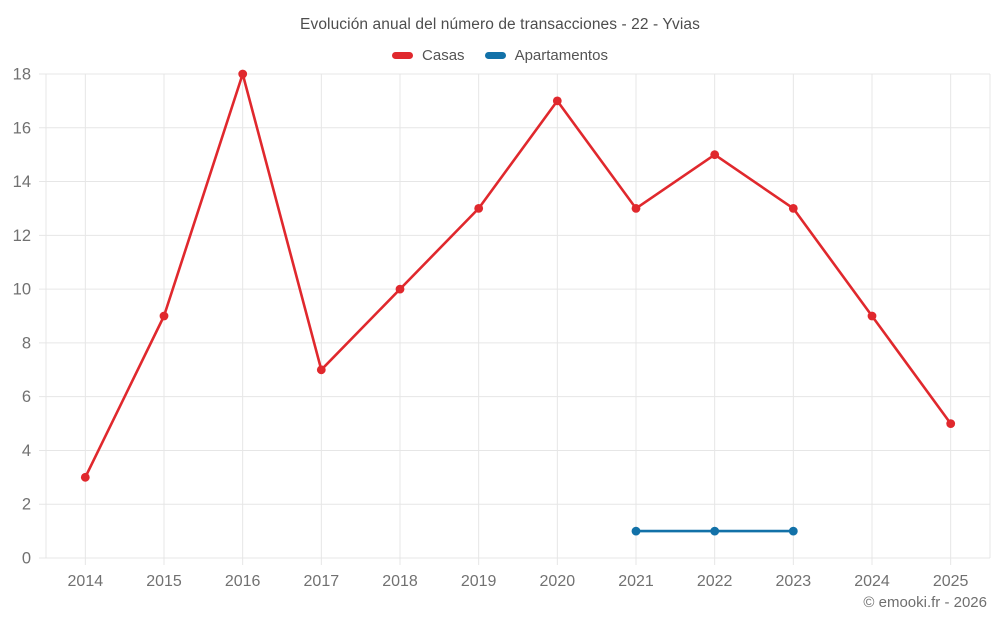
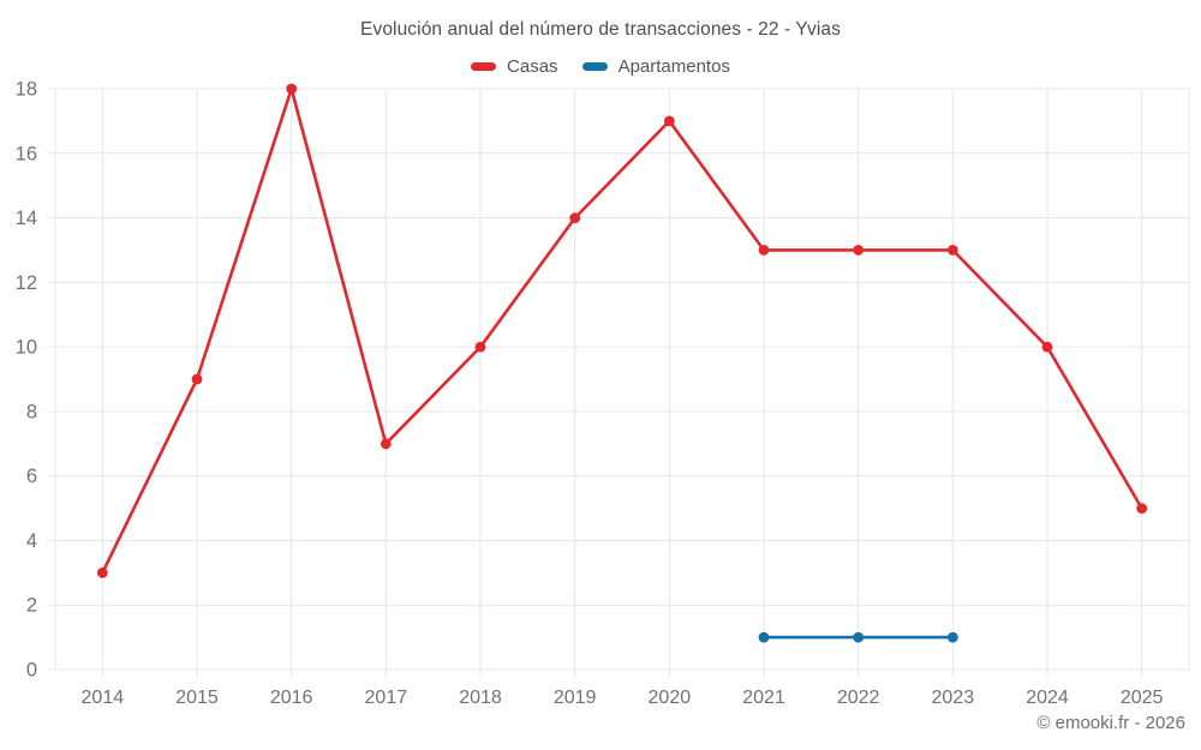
Casas/2019: 13 -> 14
Casas/2022: 15 -> 13
Casas/2024: 9 -> 10
